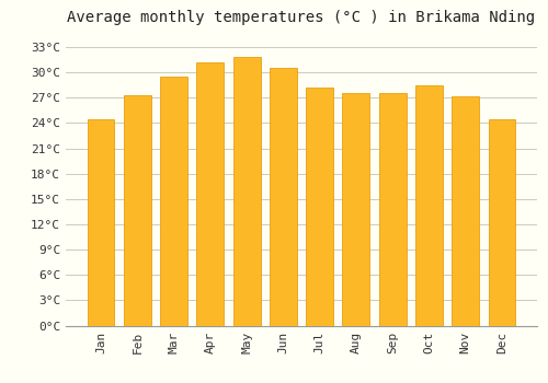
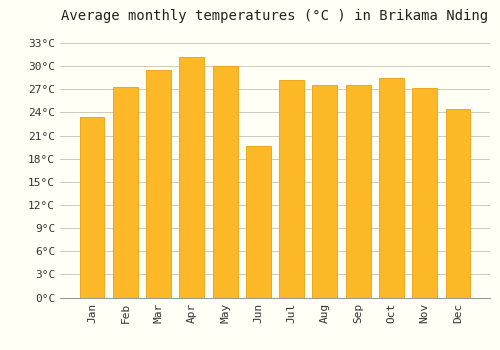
Jan: 24.5°C -> 23.4°C
May: 31.8°C -> 30.0°C
Jun: 30.5°C -> 19.6°C
